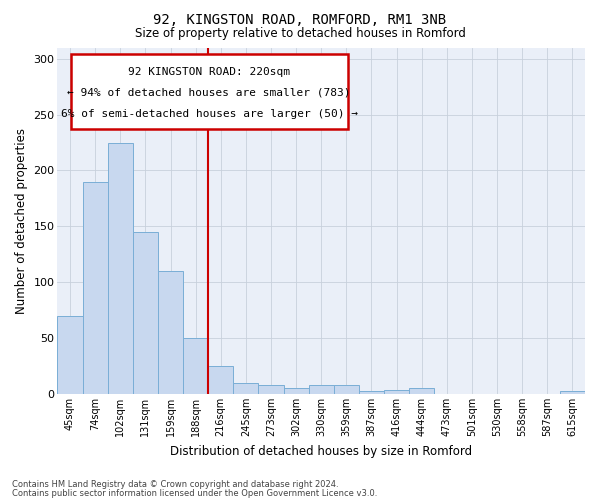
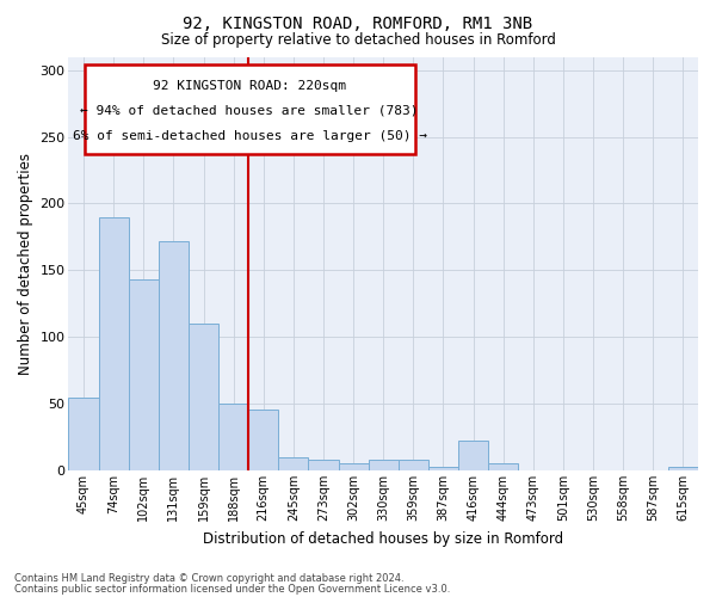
45sqm: 70 -> 55
102sqm: 225 -> 143
131sqm: 145 -> 172
216sqm: 25 -> 46
416sqm: 4 -> 22
